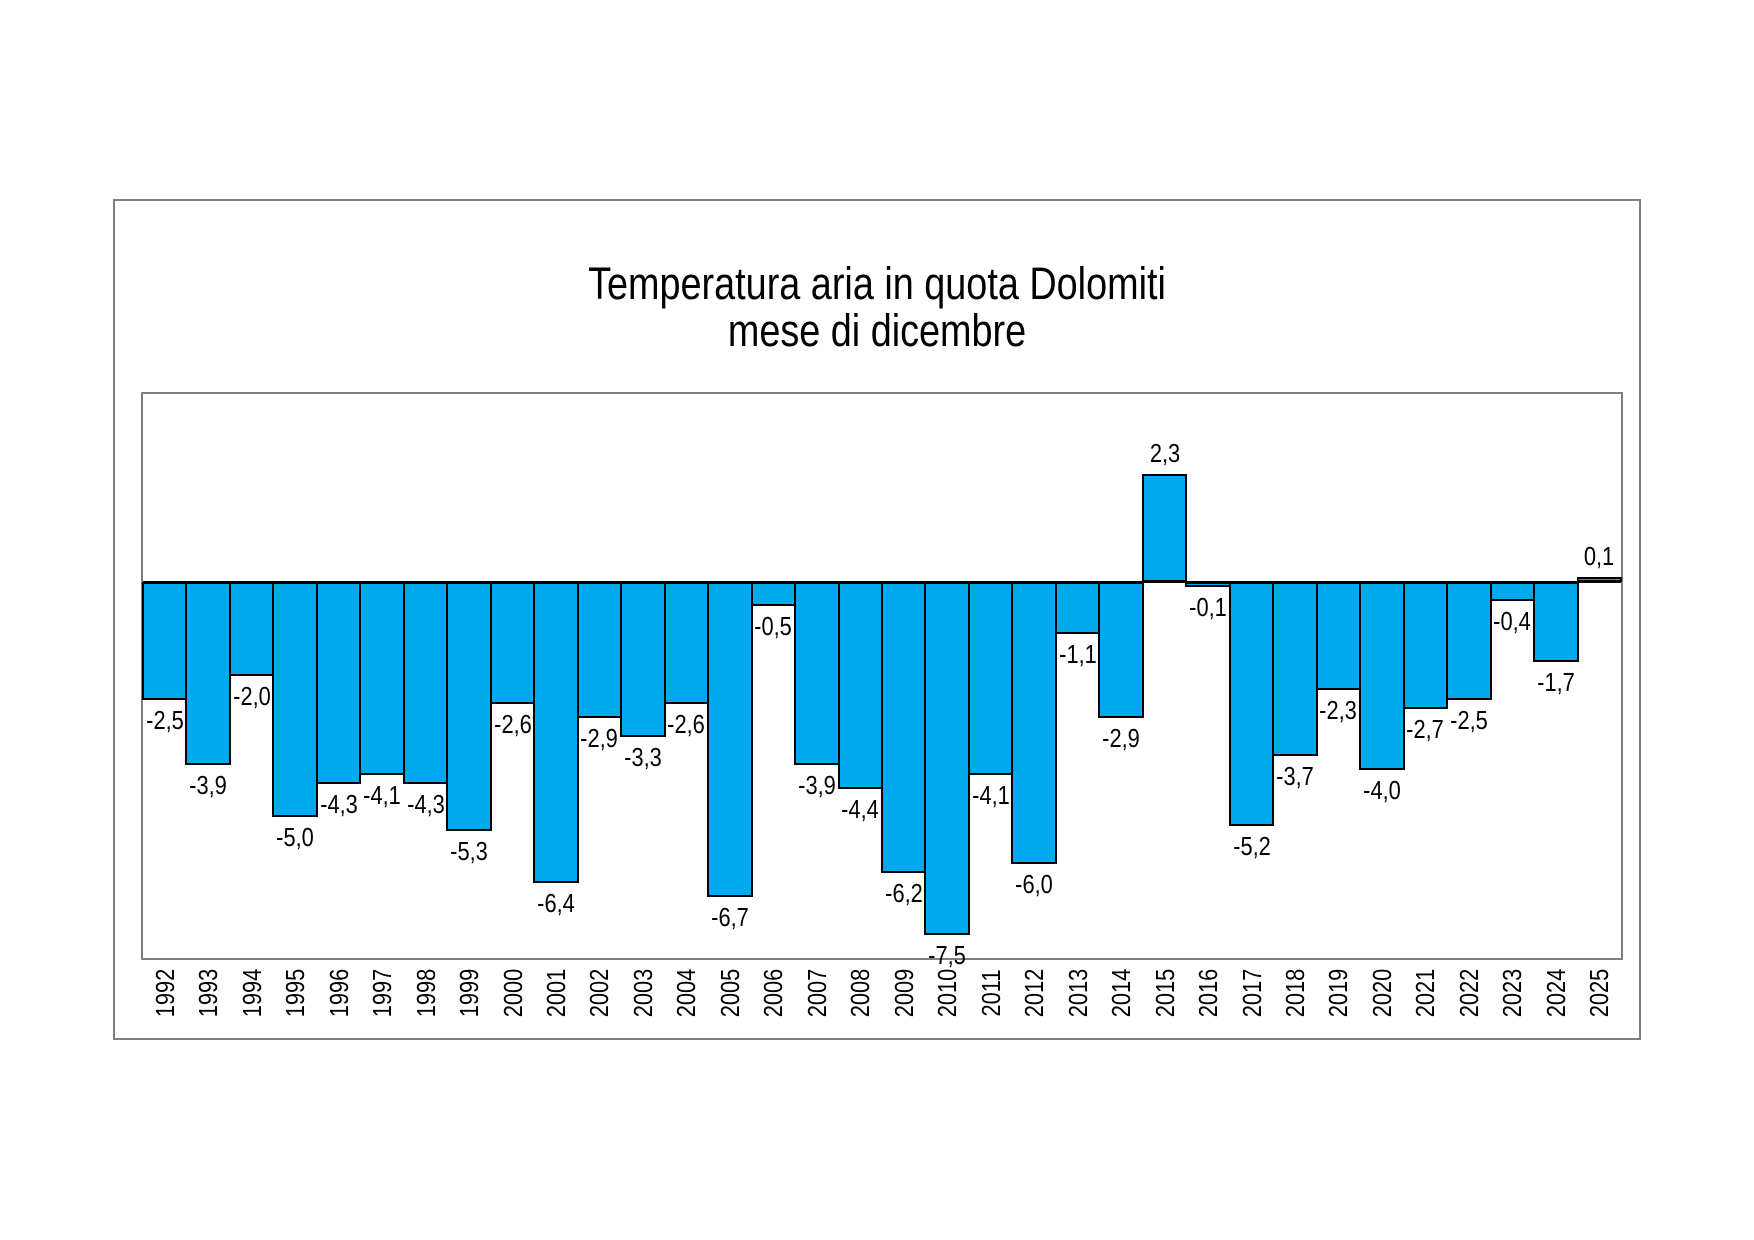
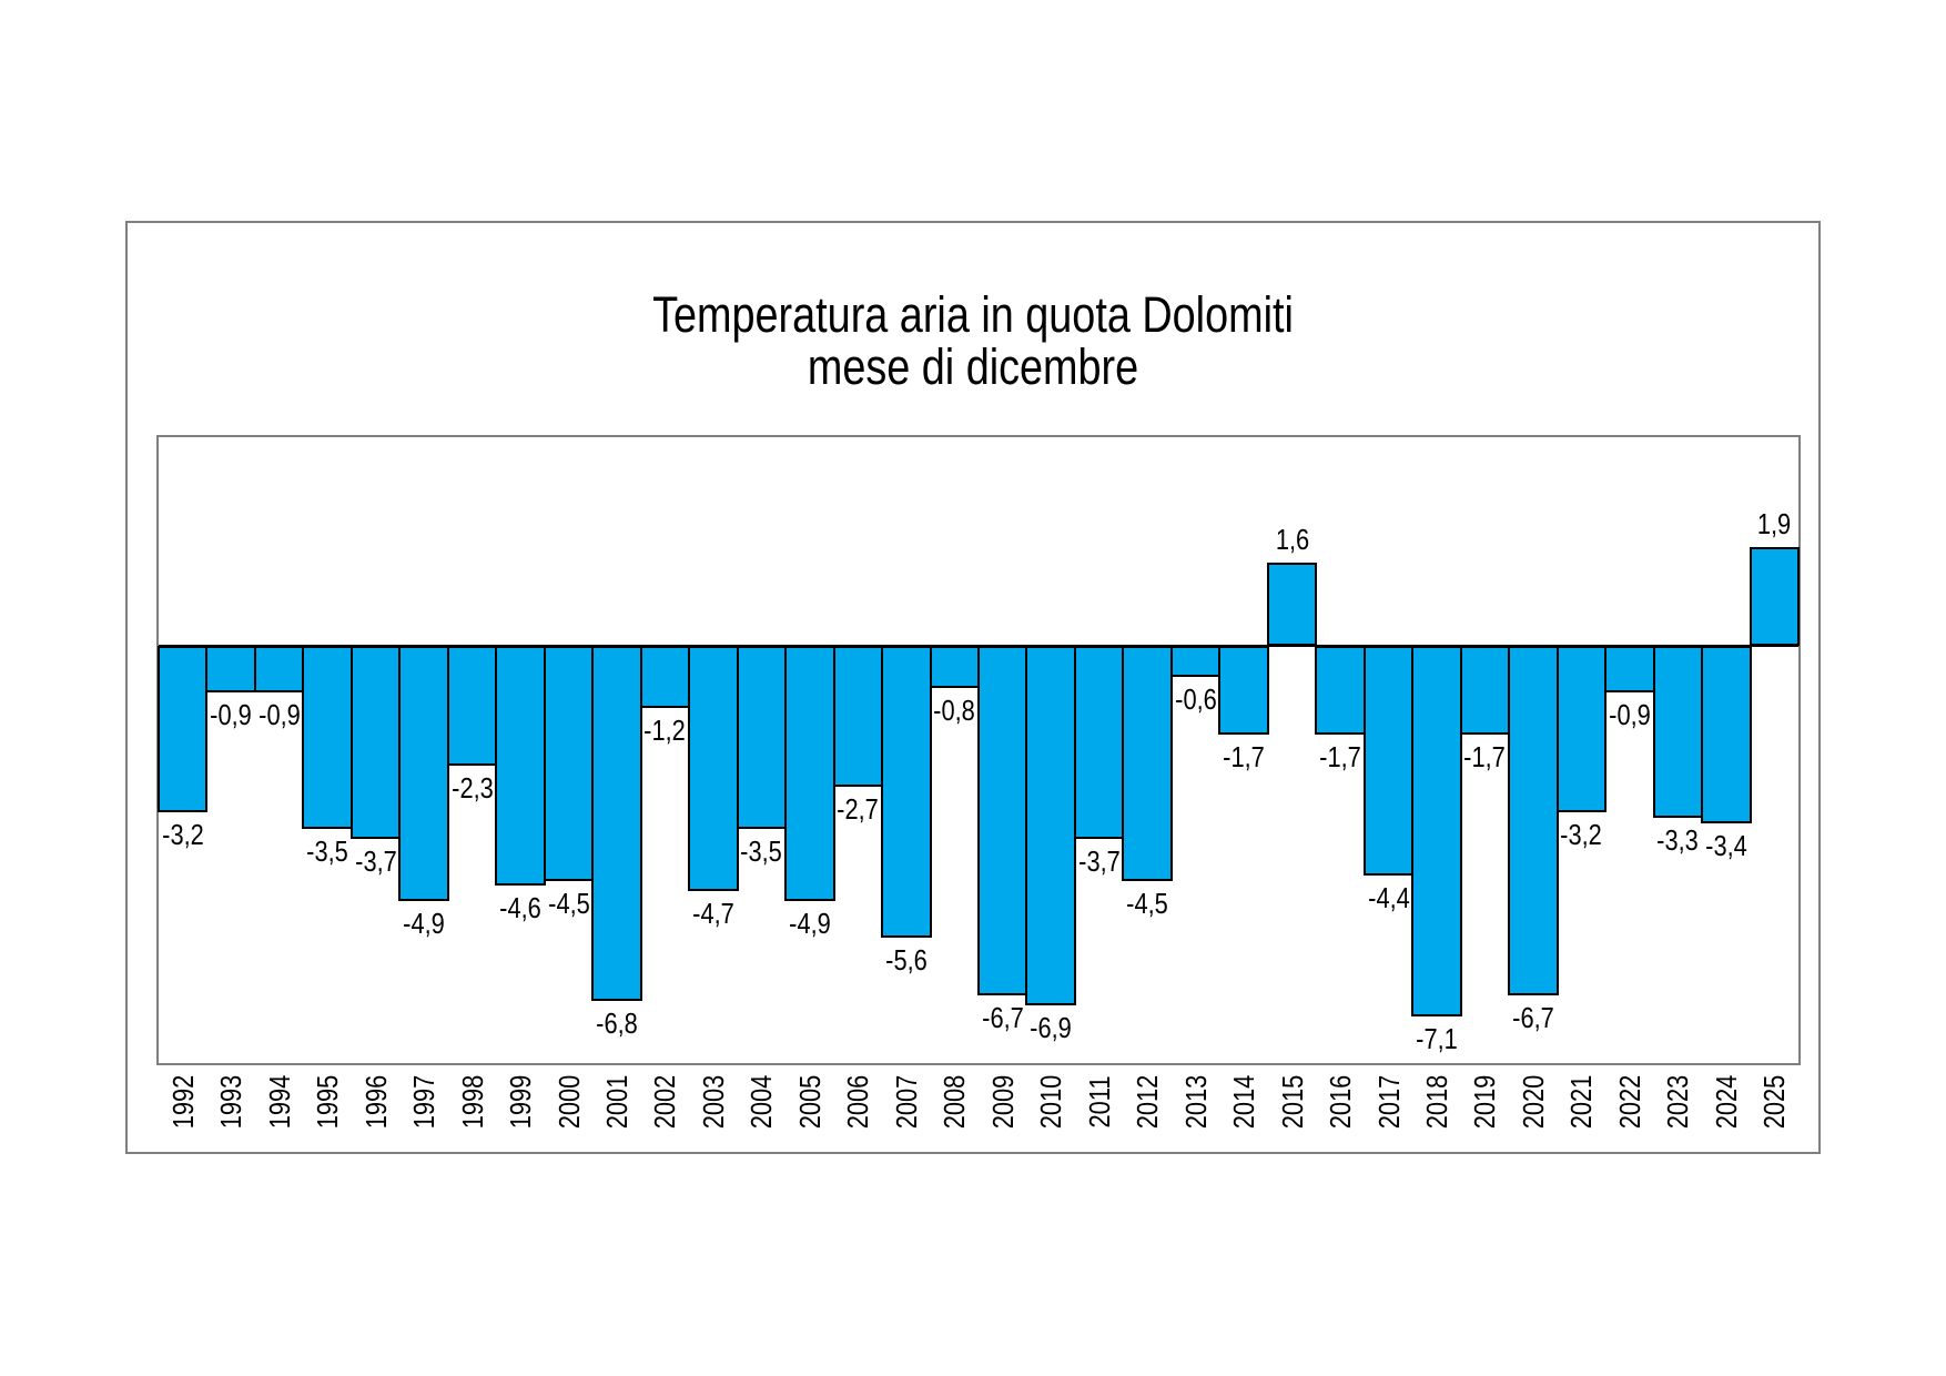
1992: -2,5 -> -3,2
1993: -3,9 -> -0,9
1994: -2,0 -> -0,9
1995: -5,0 -> -3,5
1996: -4,3 -> -3,7
1997: -4,1 -> -4,9
1998: -4,3 -> -2,3
1999: -5,3 -> -4,6
2000: -2,6 -> -4,5
2001: -6,4 -> -6,8
2002: -2,9 -> -1,2
2003: -3,3 -> -4,7
2004: -2,6 -> -3,5
2005: -6,7 -> -4,9
2006: -0,5 -> -2,7
2007: -3,9 -> -5,6
2008: -4,4 -> -0,8
2009: -6,2 -> -6,7
2010: -7,5 -> -6,9
2011: -4,1 -> -3,7
2012: -6,0 -> -4,5
2013: -1,1 -> -0,6
2014: -2,9 -> -1,7
2015: 2,3 -> 1,6
2016: -0,1 -> -1,7
2017: -5,2 -> -4,4
2018: -3,7 -> -7,1
2019: -2,3 -> -1,7
2020: -4,0 -> -6,7
2021: -2,7 -> -3,2
2022: -2,5 -> -0,9
2023: -0,4 -> -3,3
2024: -1,7 -> -3,4
2025: 0,1 -> 1,9
